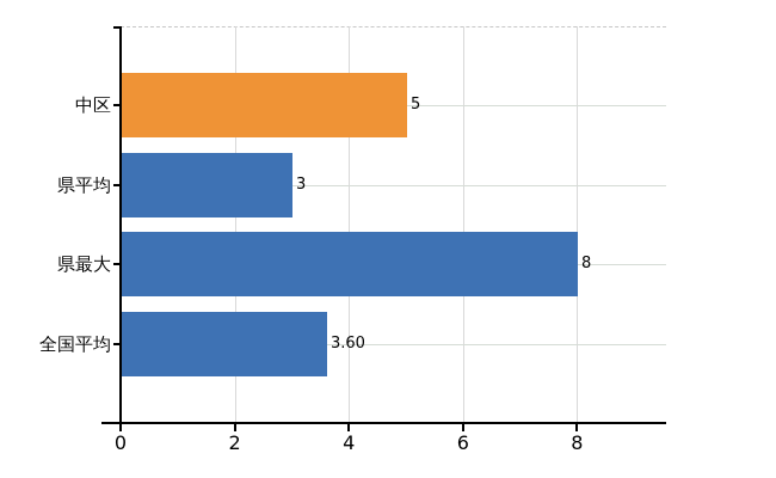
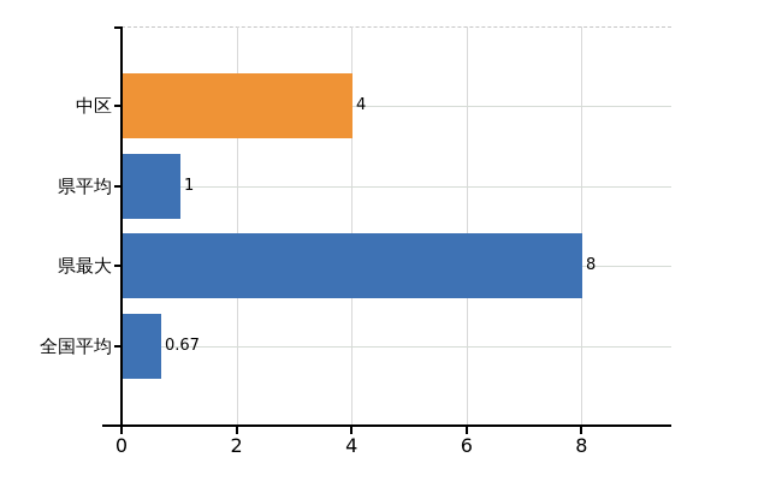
中区: 5 -> 4
県平均: 3 -> 1
全国平均: 3.60 -> 0.67
